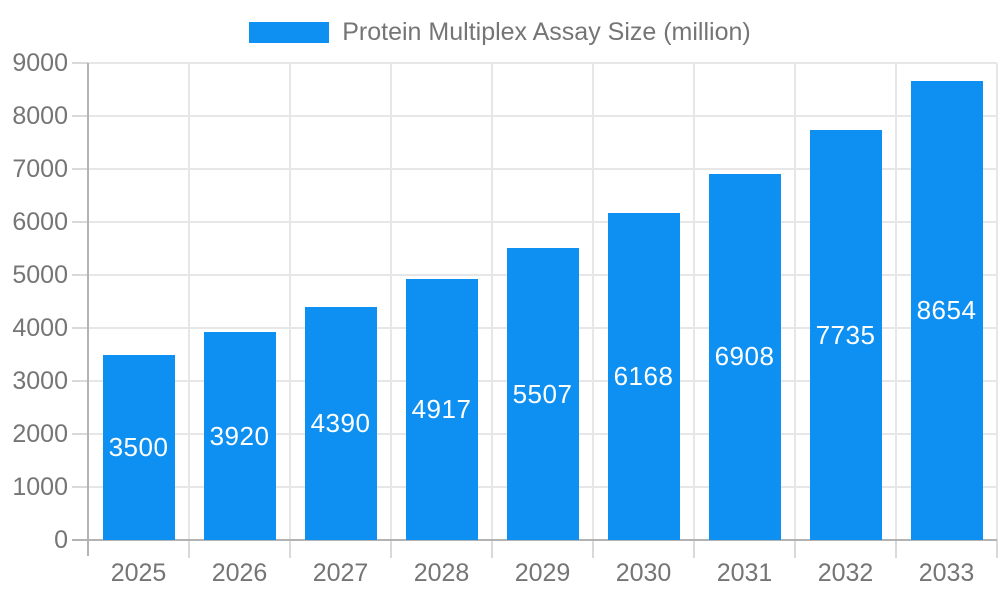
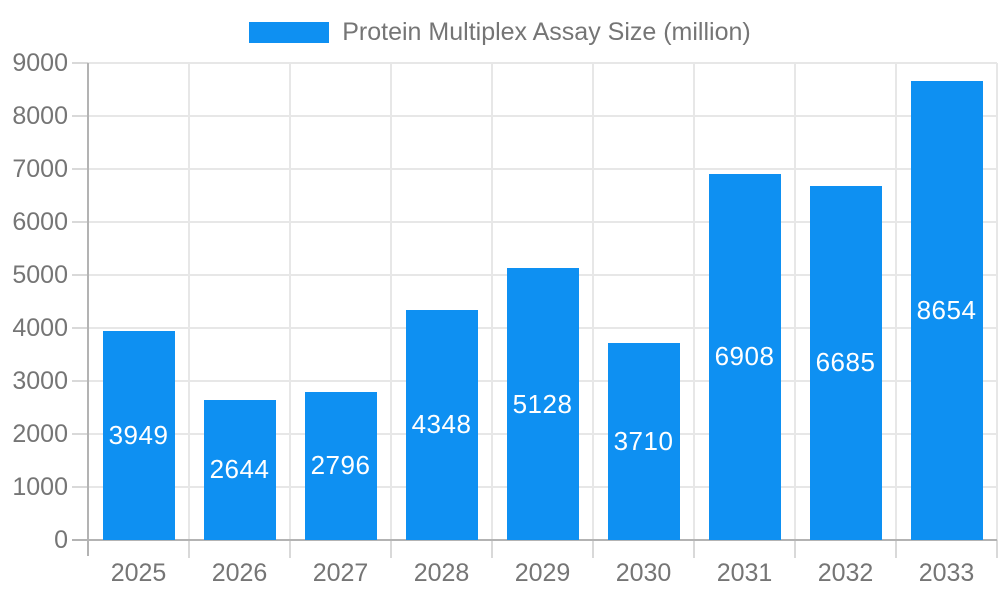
2025: 3500 -> 3949
2026: 3920 -> 2644
2027: 4390 -> 2796
2028: 4917 -> 4348
2029: 5507 -> 5128
2030: 6168 -> 3710
2032: 7735 -> 6685
